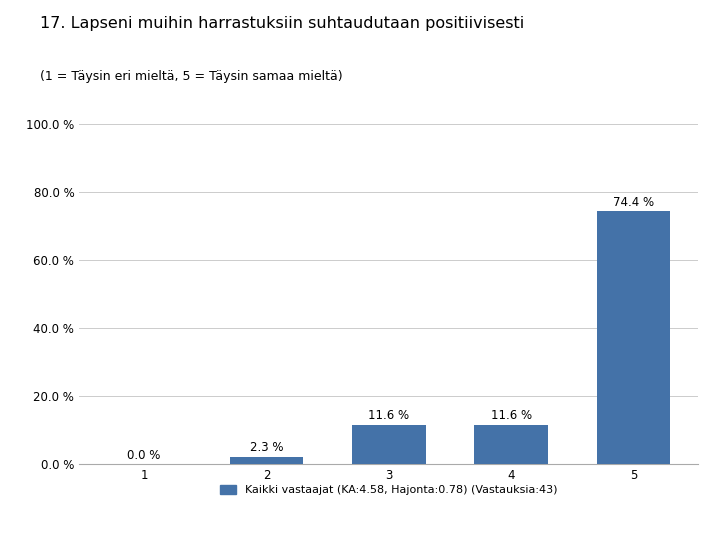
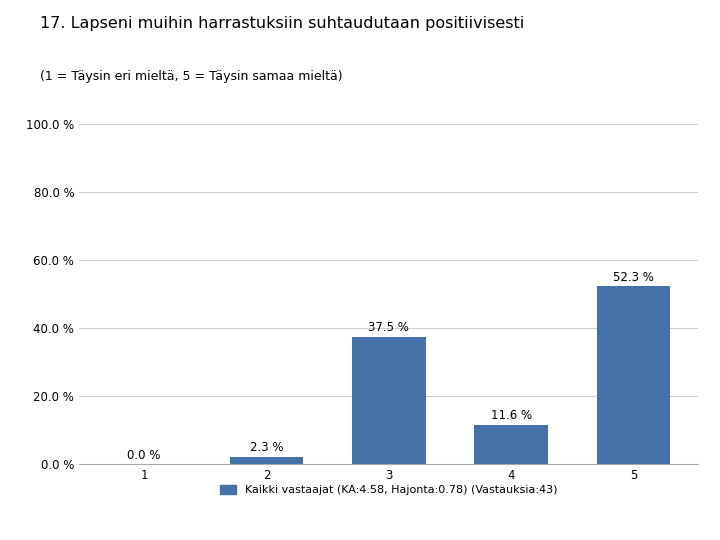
3: 11.6 -> 37.5
5: 74.4 -> 52.3
